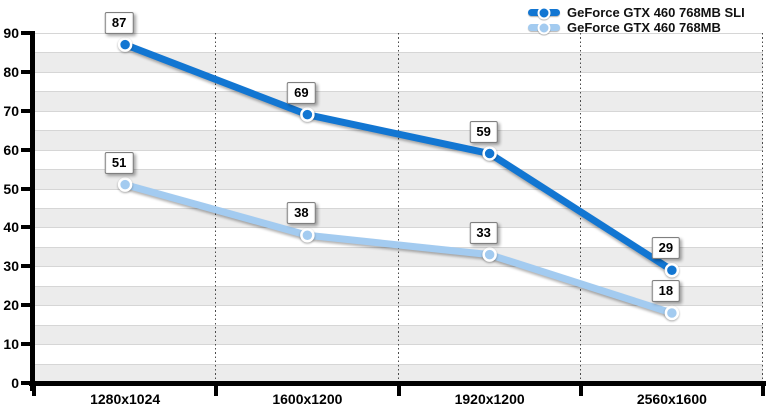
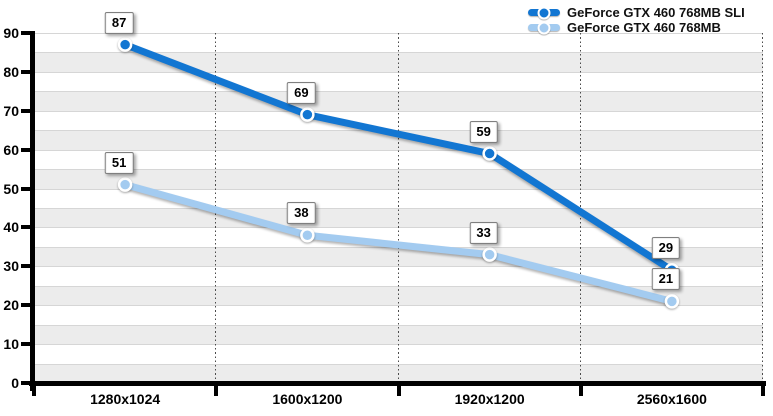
GeForce GTX 460 768MB/2560x1600: 18 -> 21
